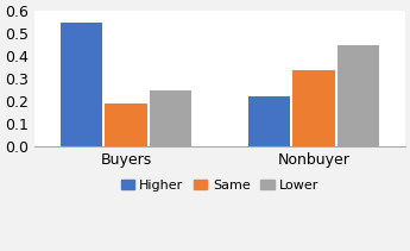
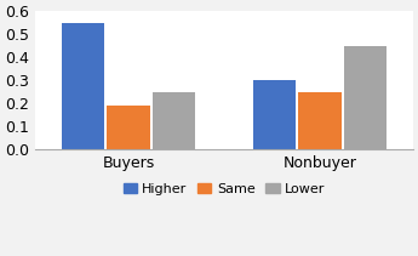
Higher/Nonbuyer: 0.22 -> 0.30
Same/Nonbuyer: 0.34 -> 0.25
